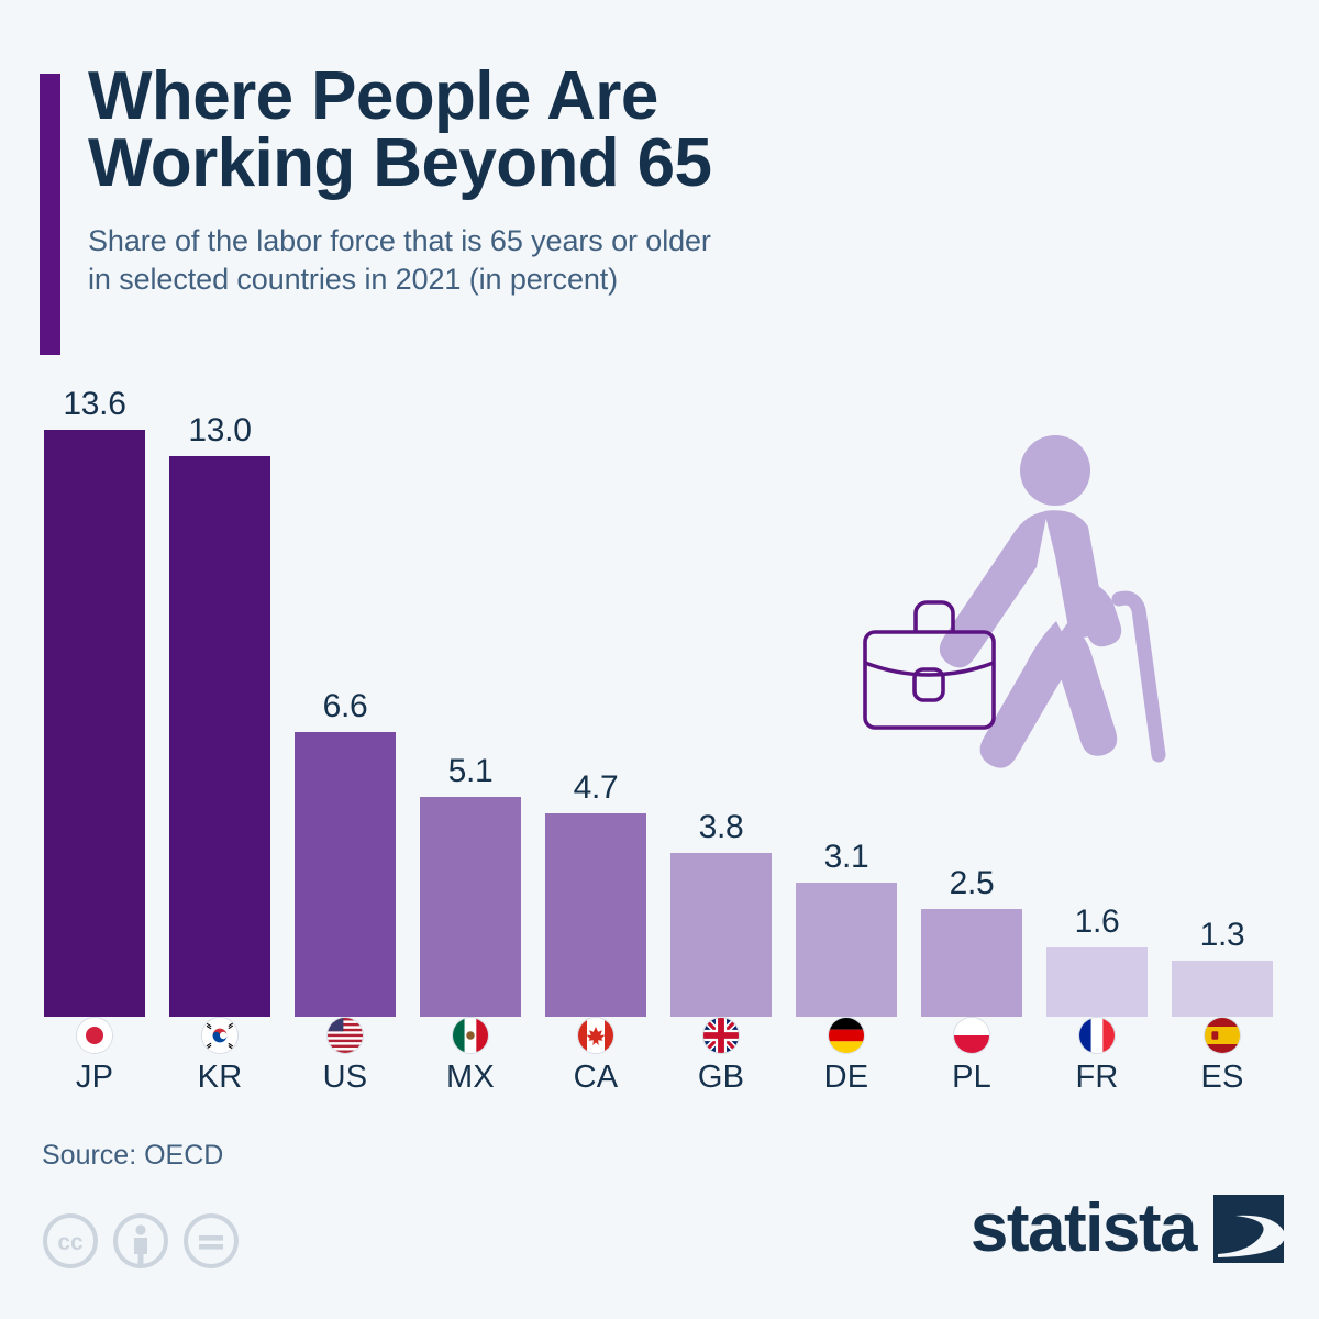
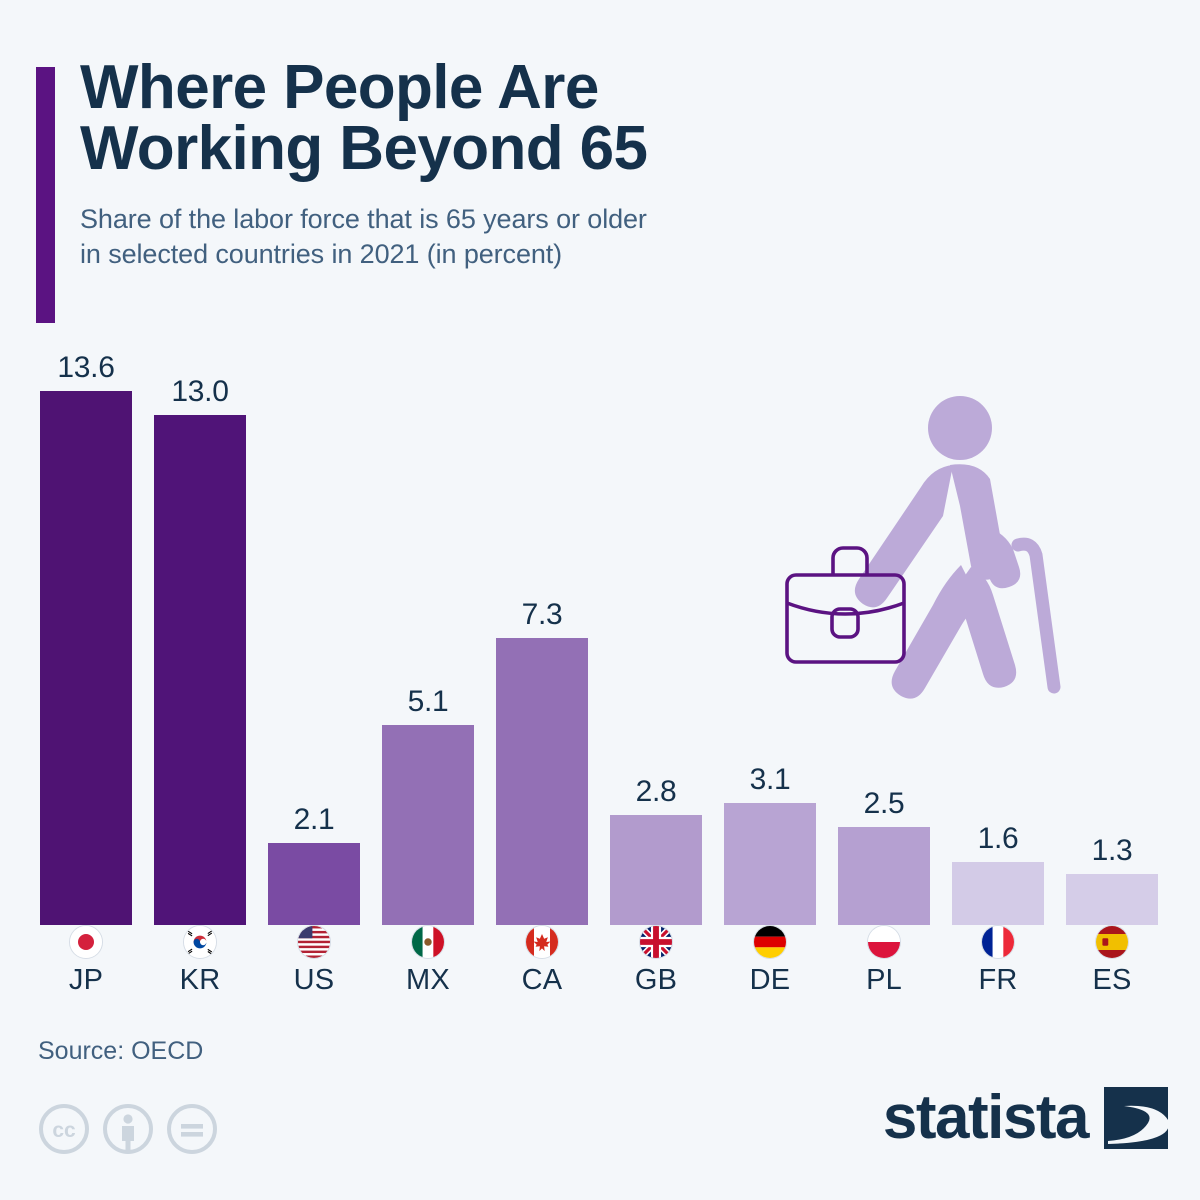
US: 6.6 -> 2.1
CA: 4.7 -> 7.3
GB: 3.8 -> 2.8
